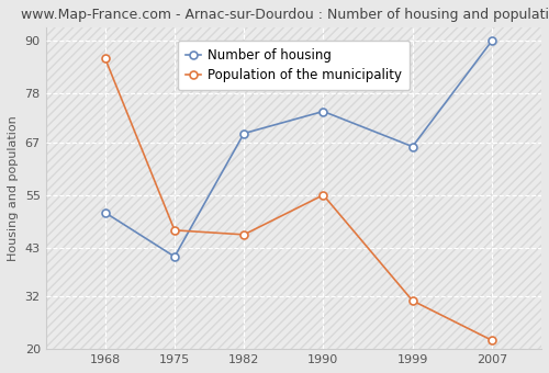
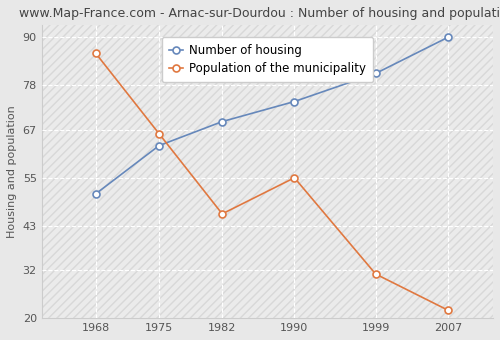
Number of housing/1975: 41 -> 63
Population of the municipality/1975: 47 -> 66
Number of housing/1999: 66 -> 81
